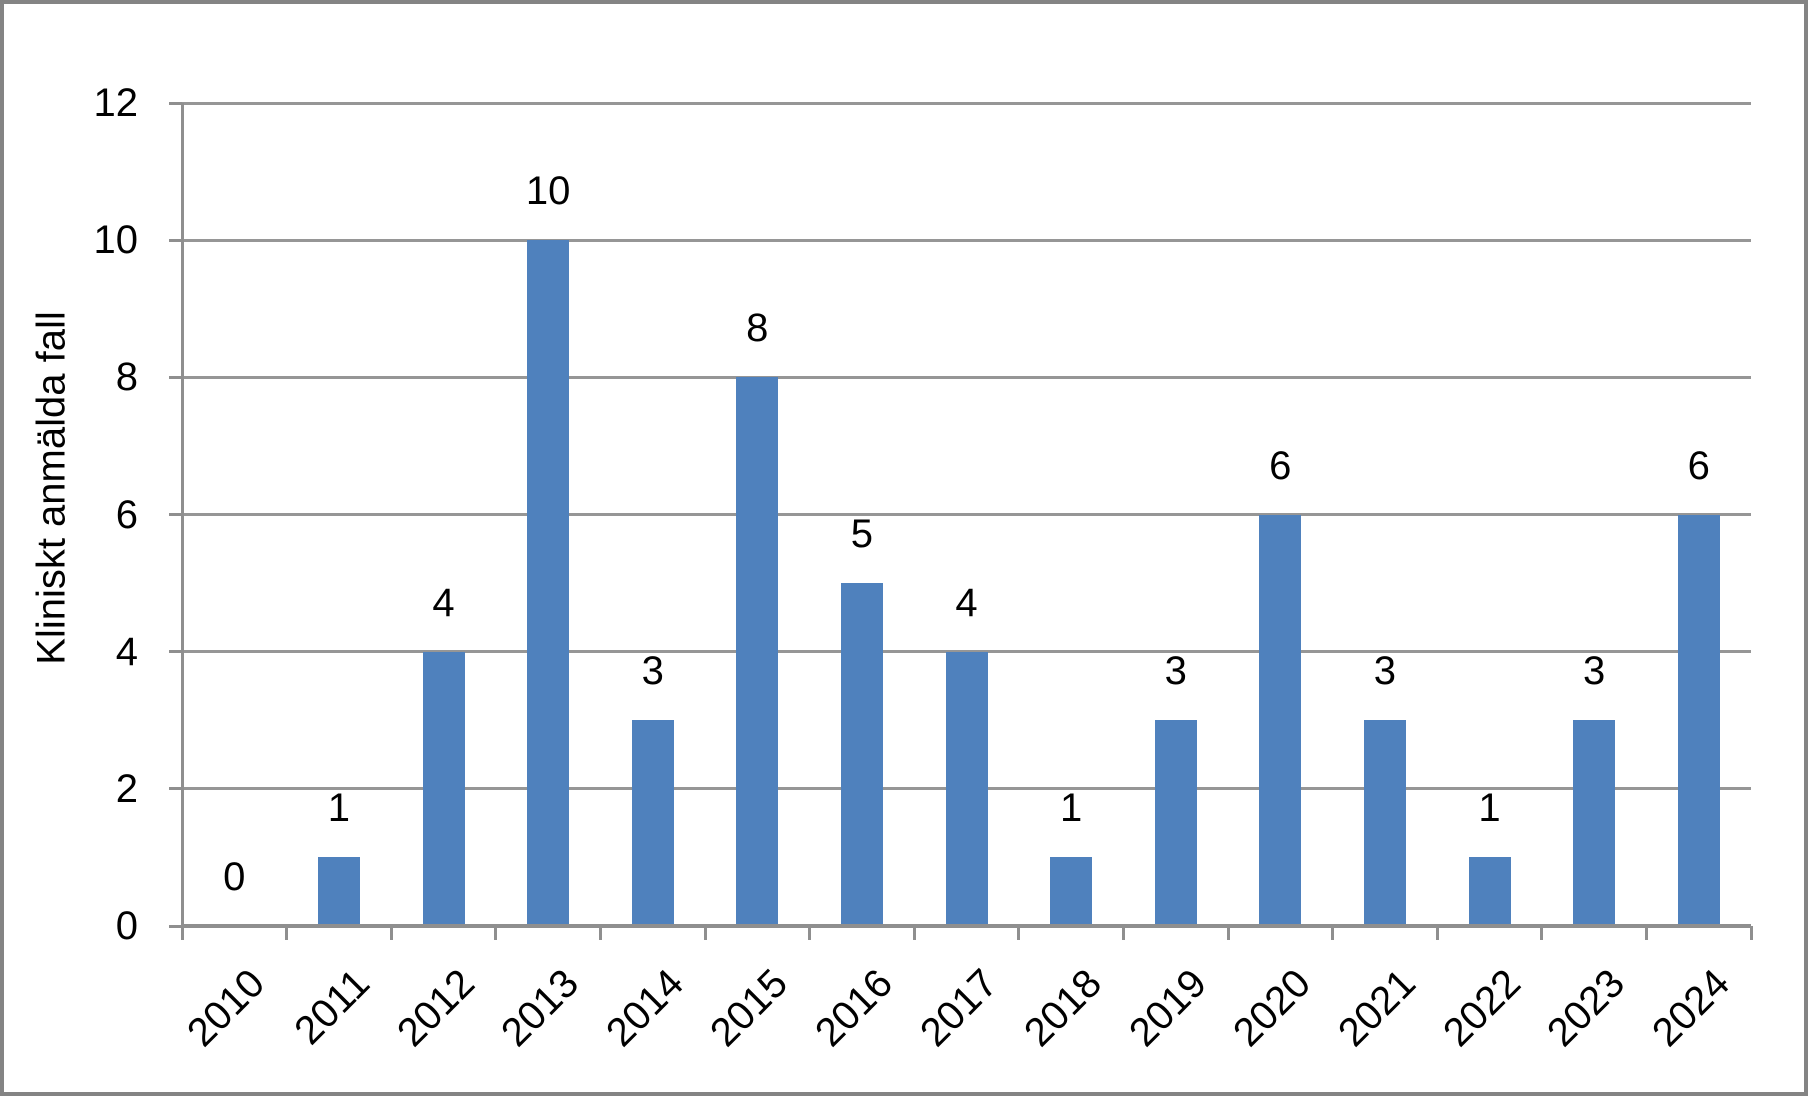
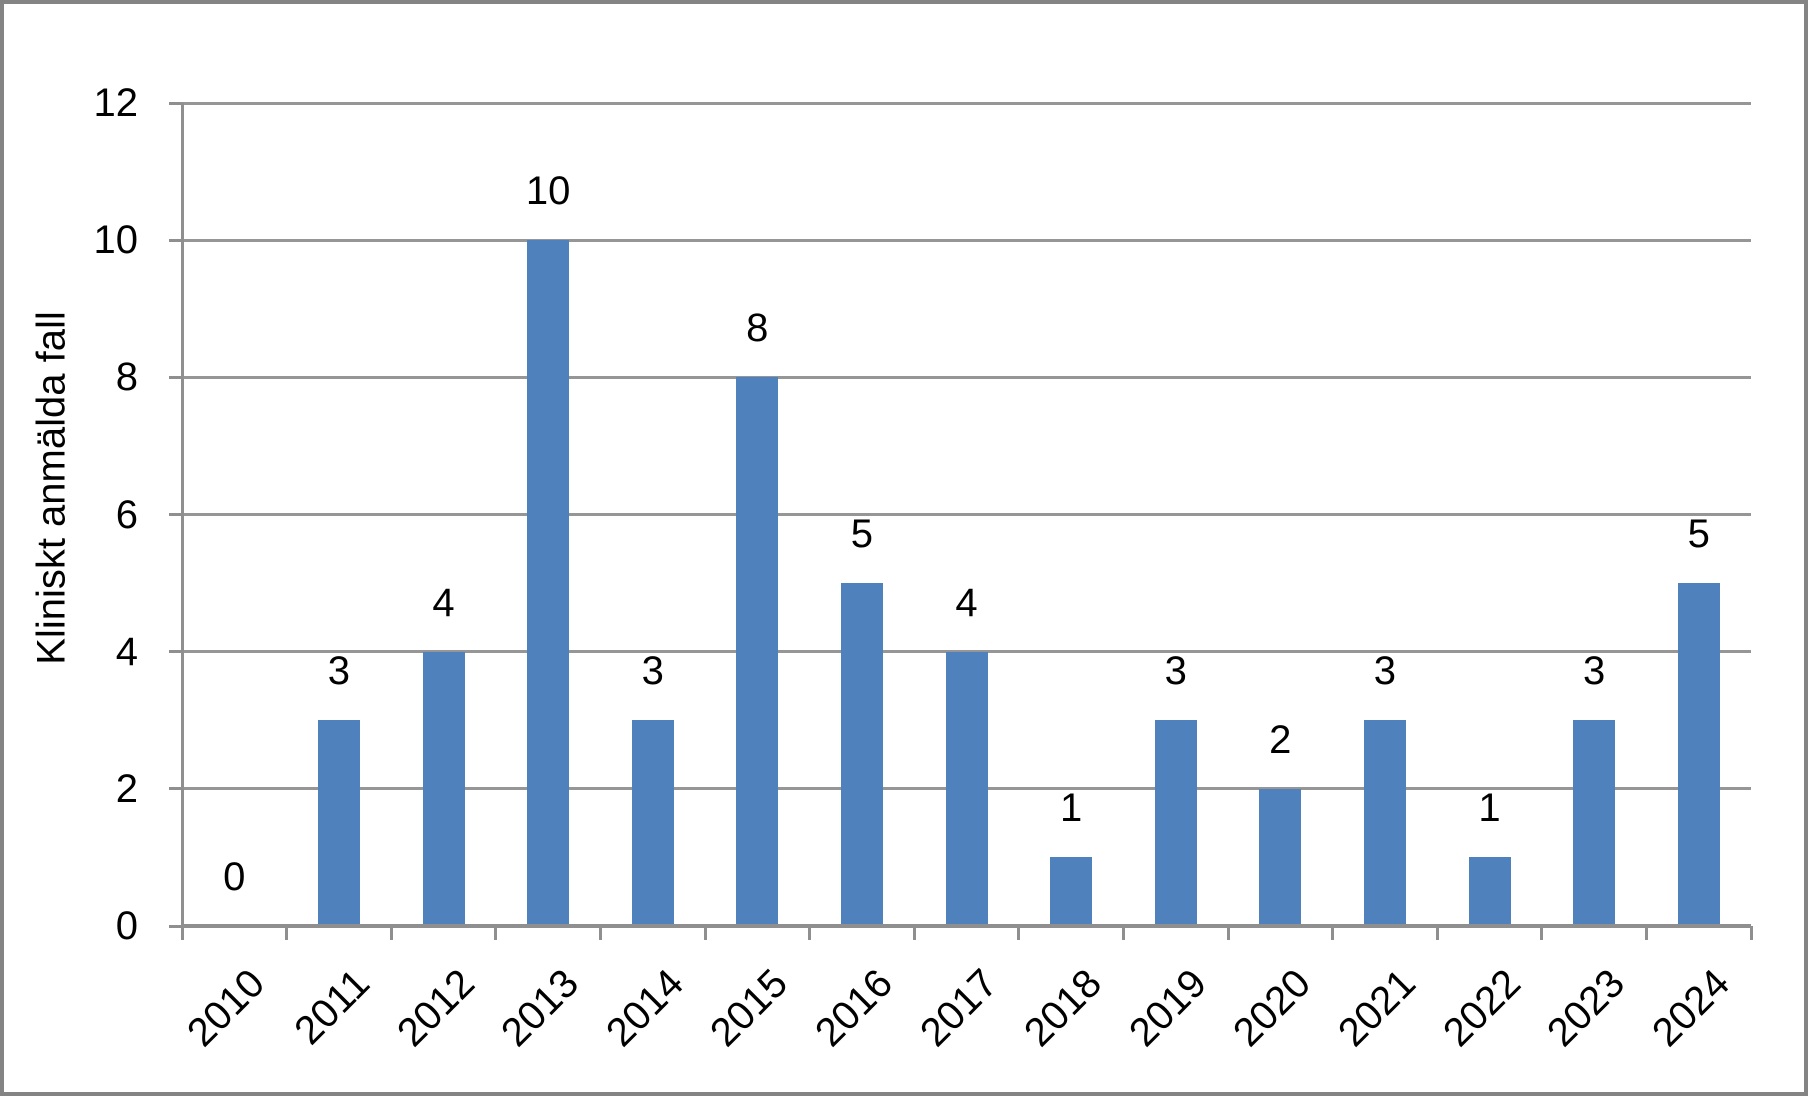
2011: 1 -> 3
2020: 6 -> 2
2024: 6 -> 5
